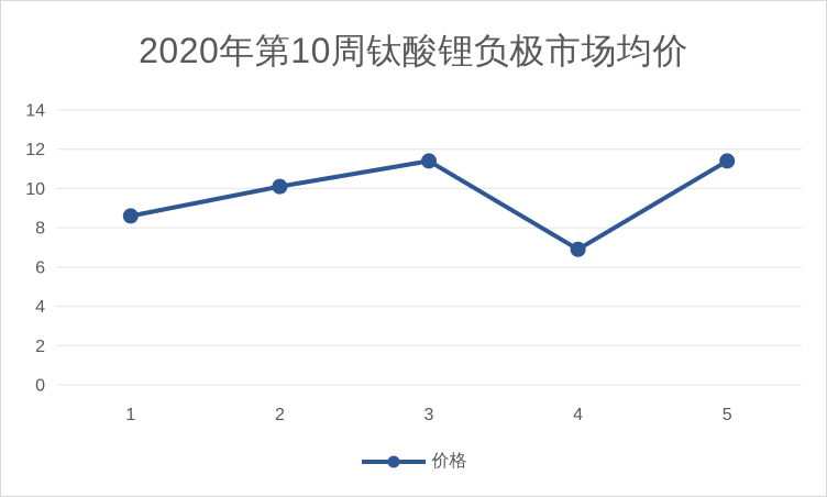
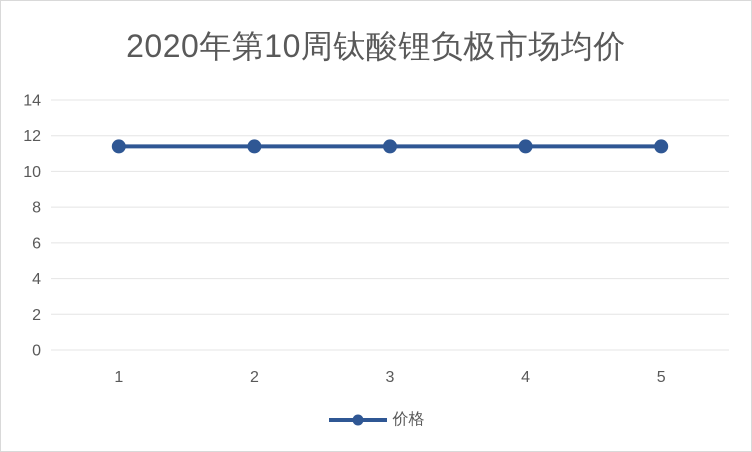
1: 8.6 -> 11.4
2: 10.1 -> 11.4
4: 6.9 -> 11.4
